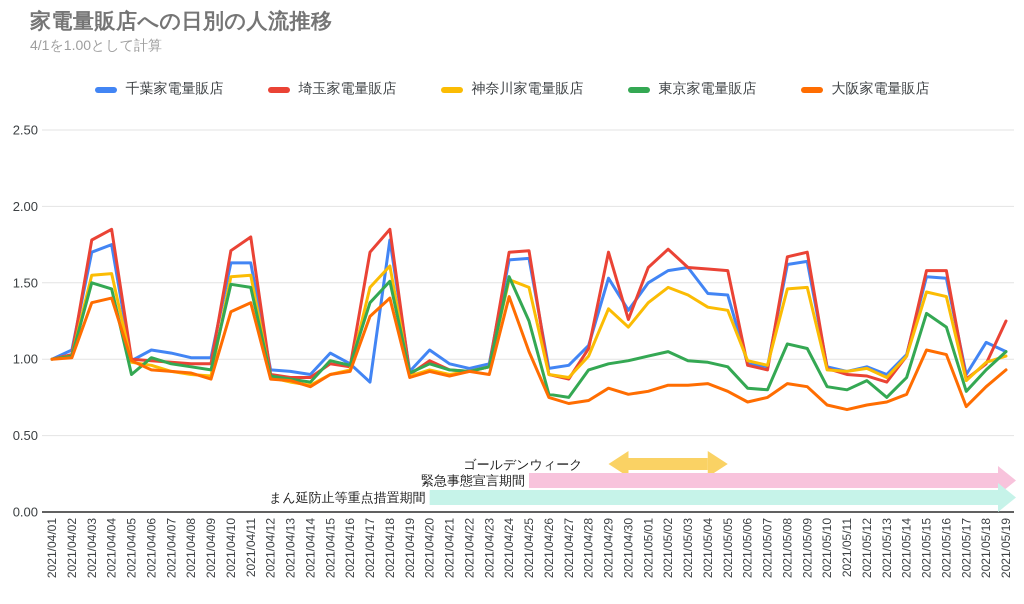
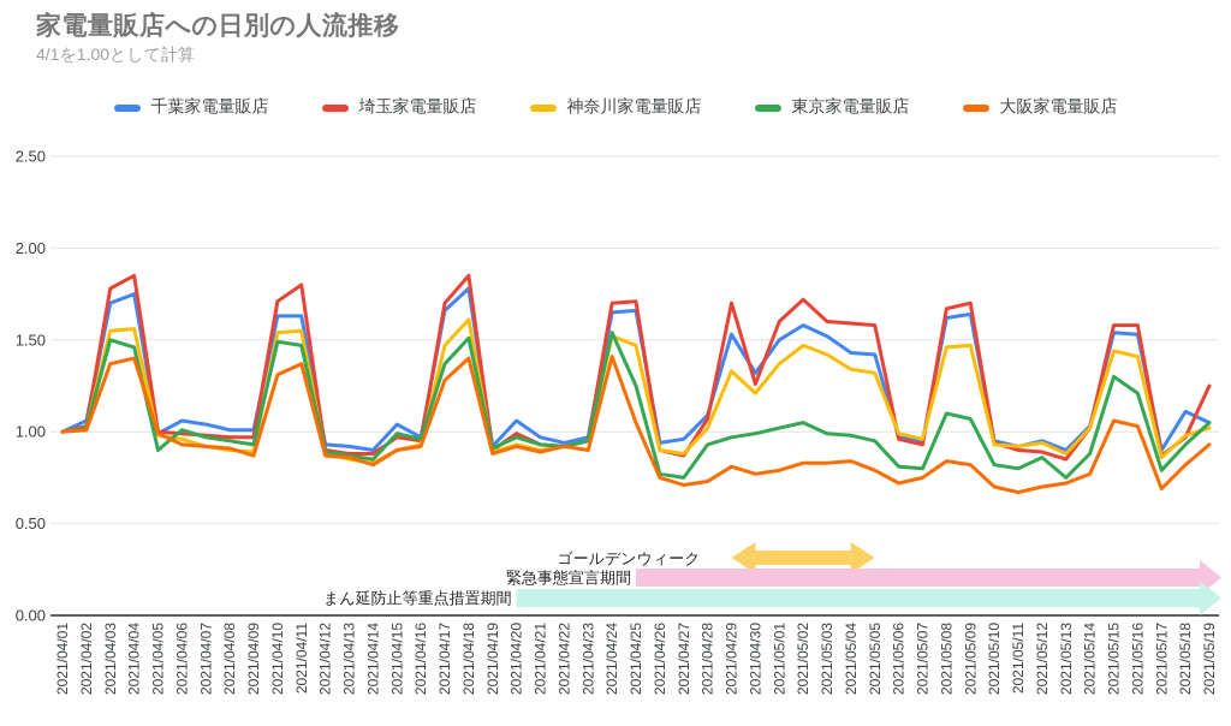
千葉家電量販店/2021/04/17: 0.85 -> 1.66
千葉家電量販店/2021/05/03: 1.60 -> 1.52
